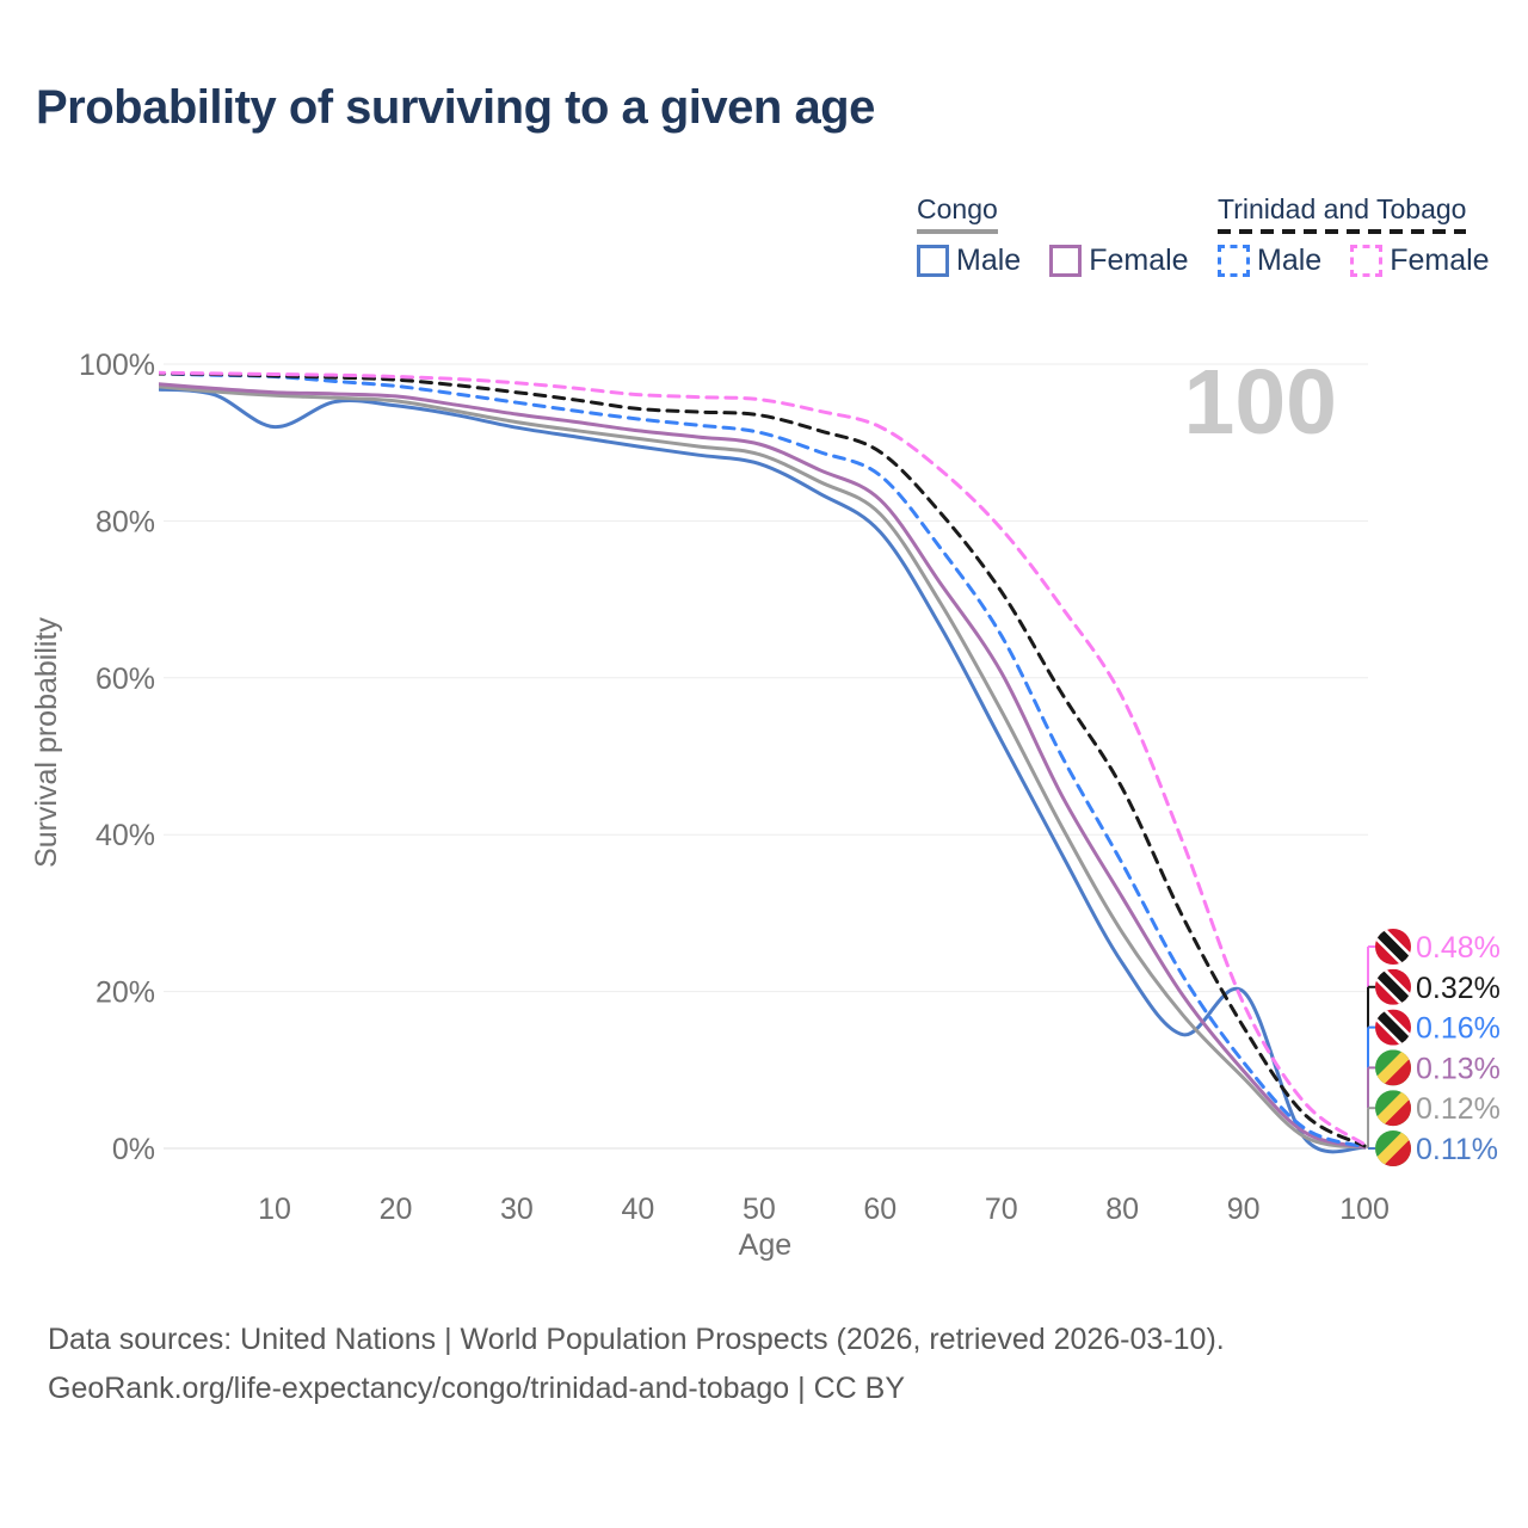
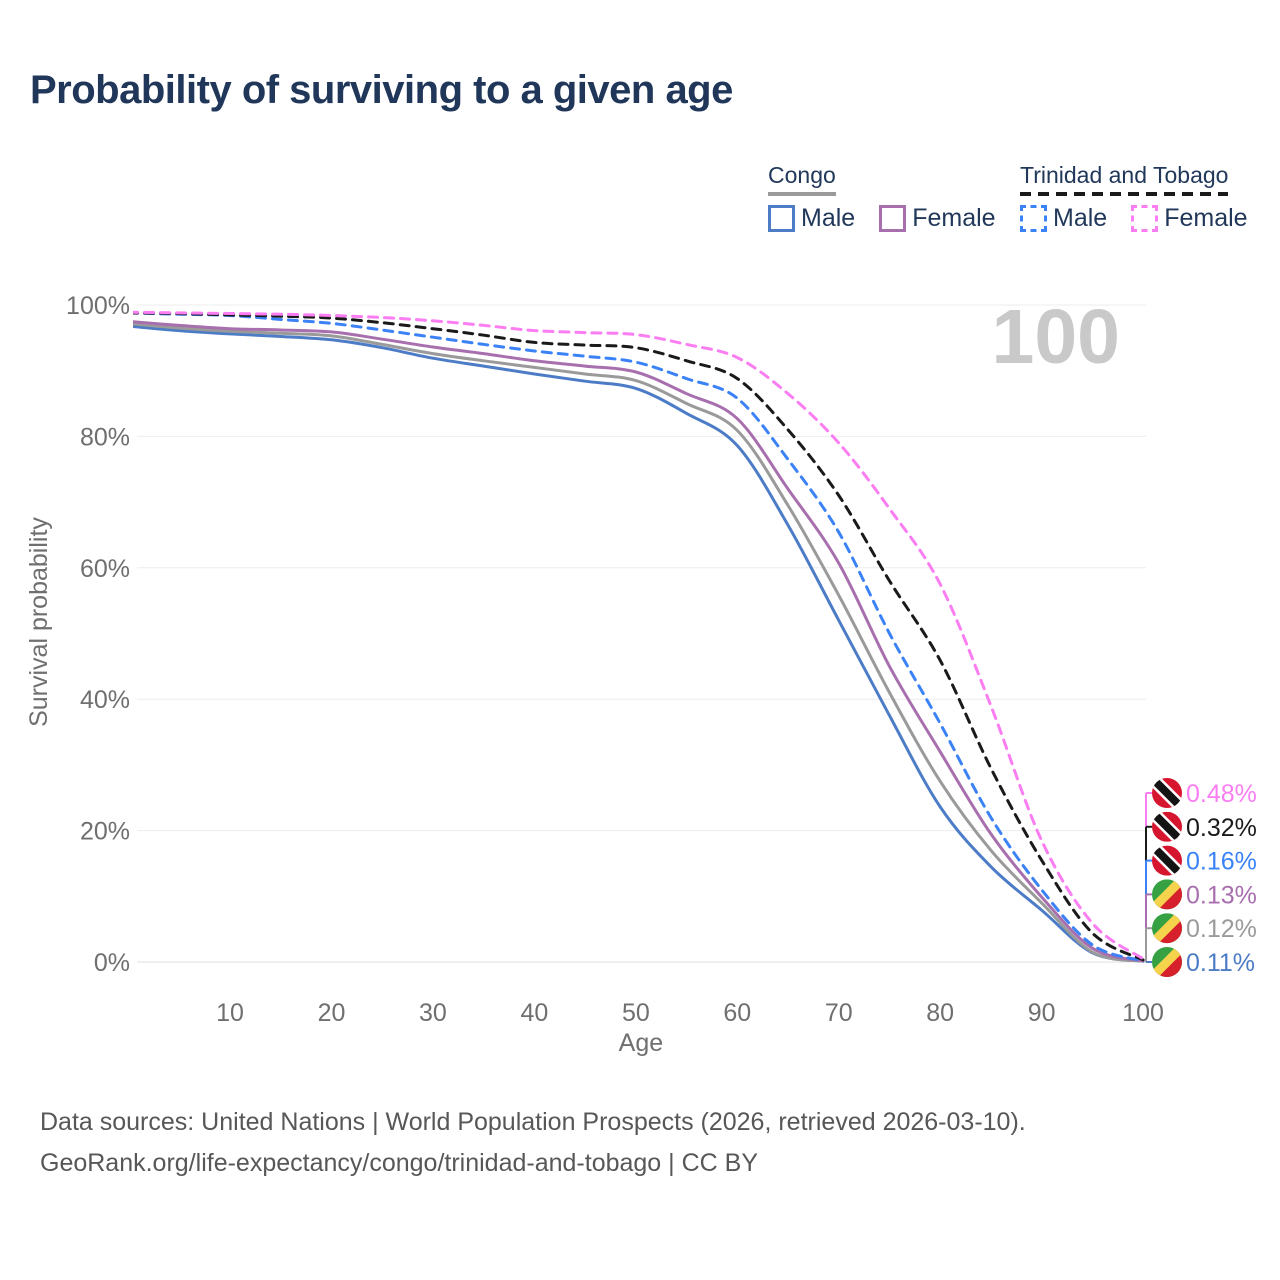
Congo Male/10: 92% -> 96%
Congo Male/90: 20% -> 8%
